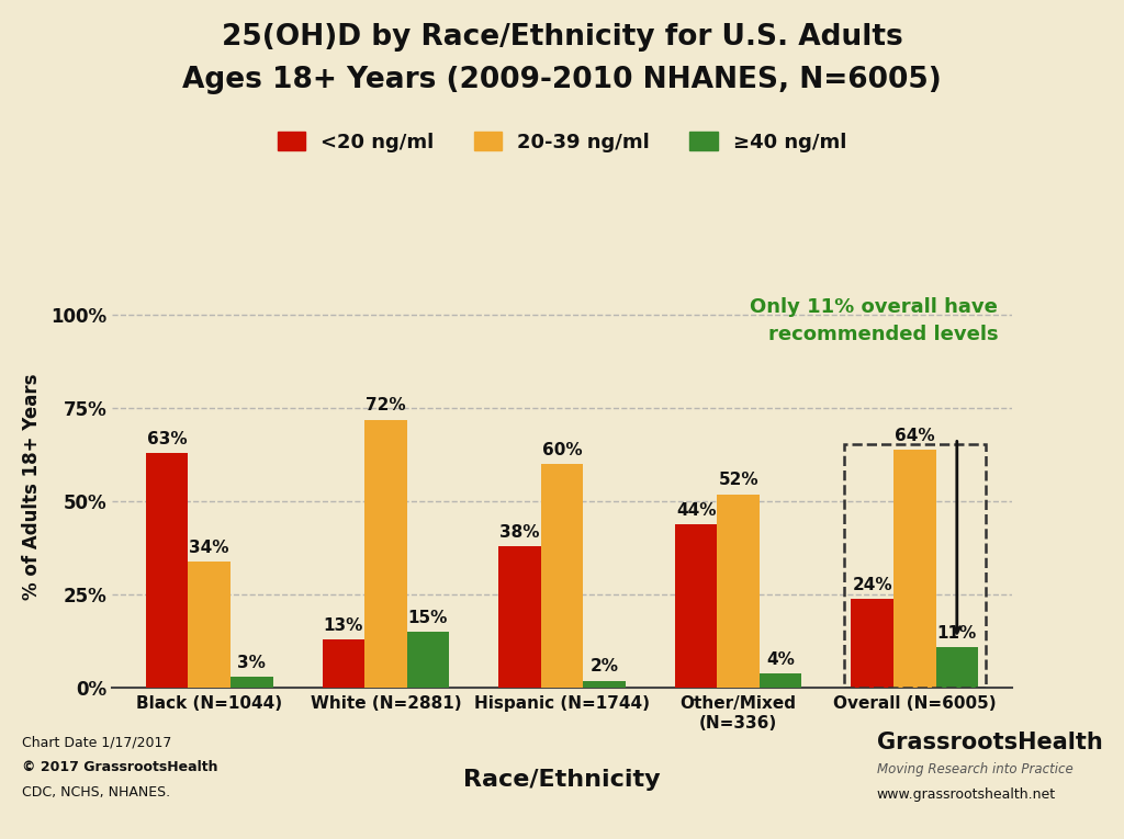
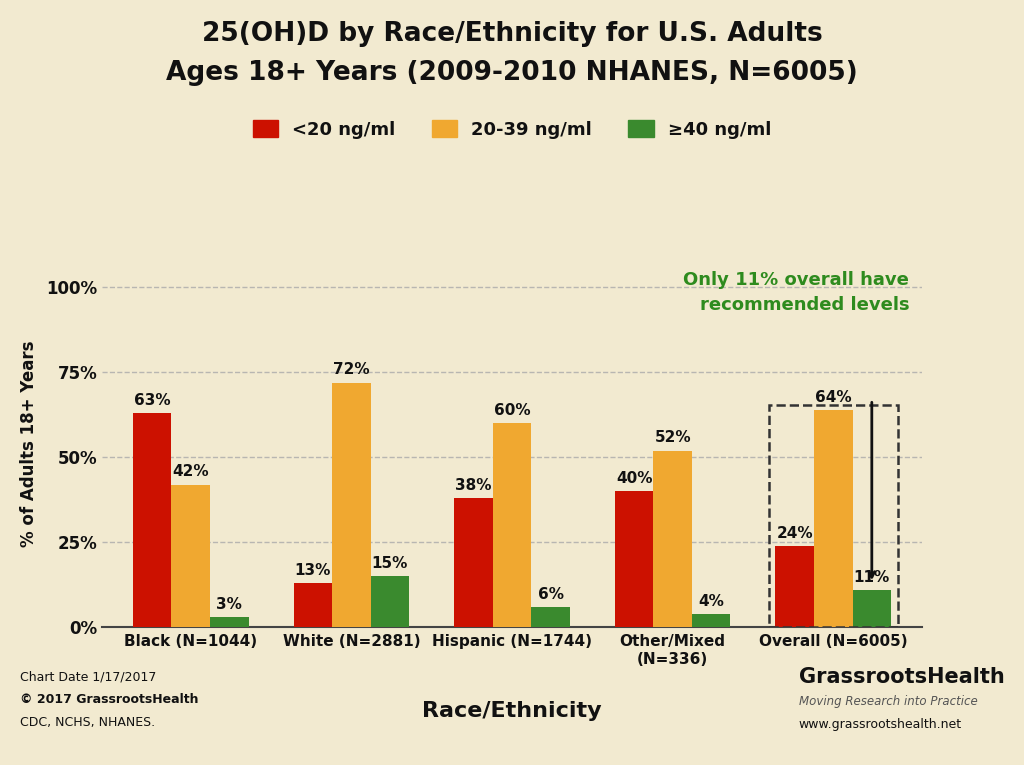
20-39 ng/ml/Black (N=1044): 34% -> 42%
≥40 ng/ml/Hispanic (N=1744): 2% -> 6%
<20 ng/ml/Other/Mixed (N=336): 44% -> 40%
